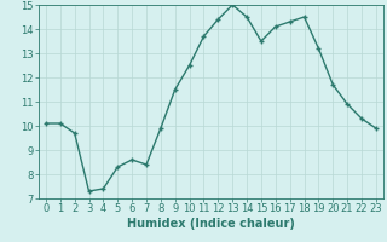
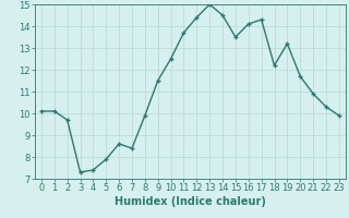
5: 8.3 -> 7.9
18: 14.5 -> 12.2
